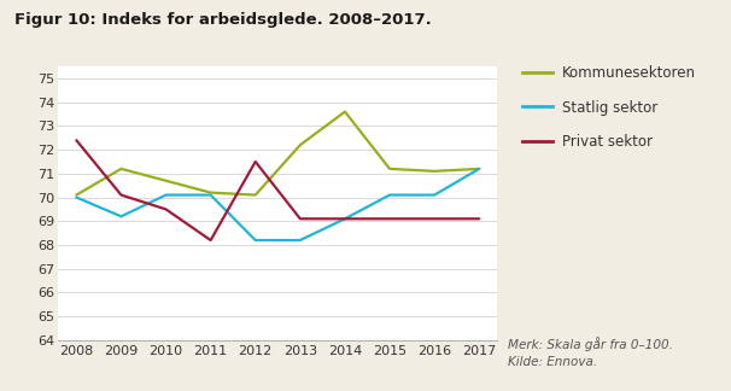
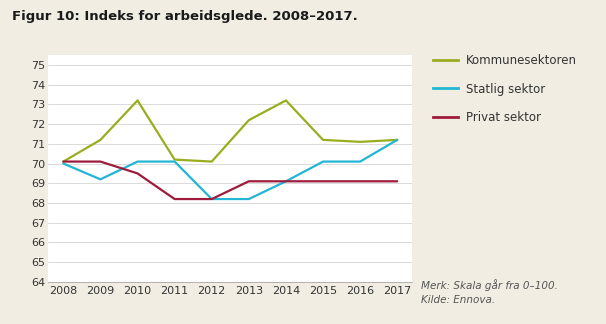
Privat sektor/2008: 72.4 -> 70.1
Kommunesektoren/2010: 70.7 -> 73.2
Privat sektor/2012: 71.5 -> 68.2
Kommunesektoren/2014: 73.6 -> 73.2
